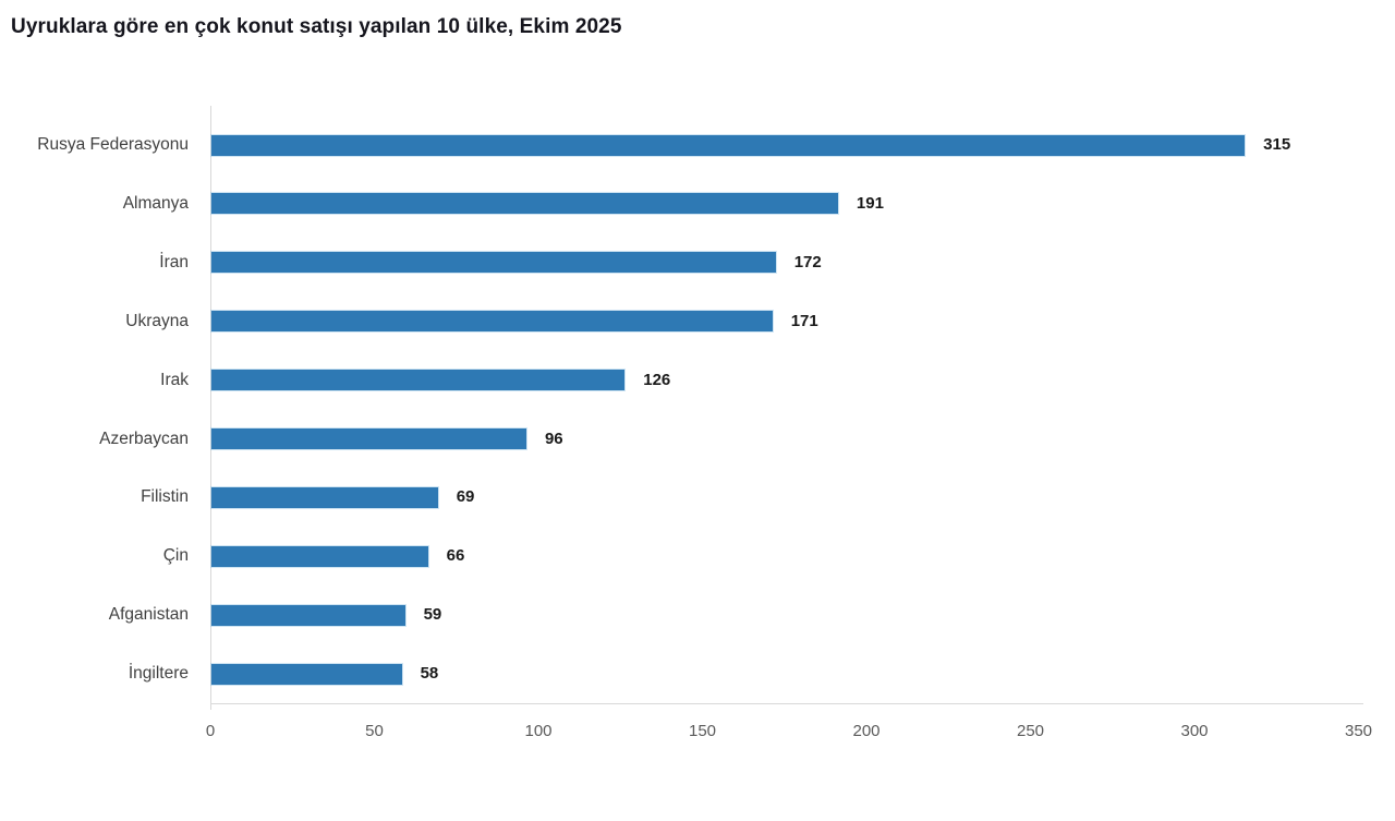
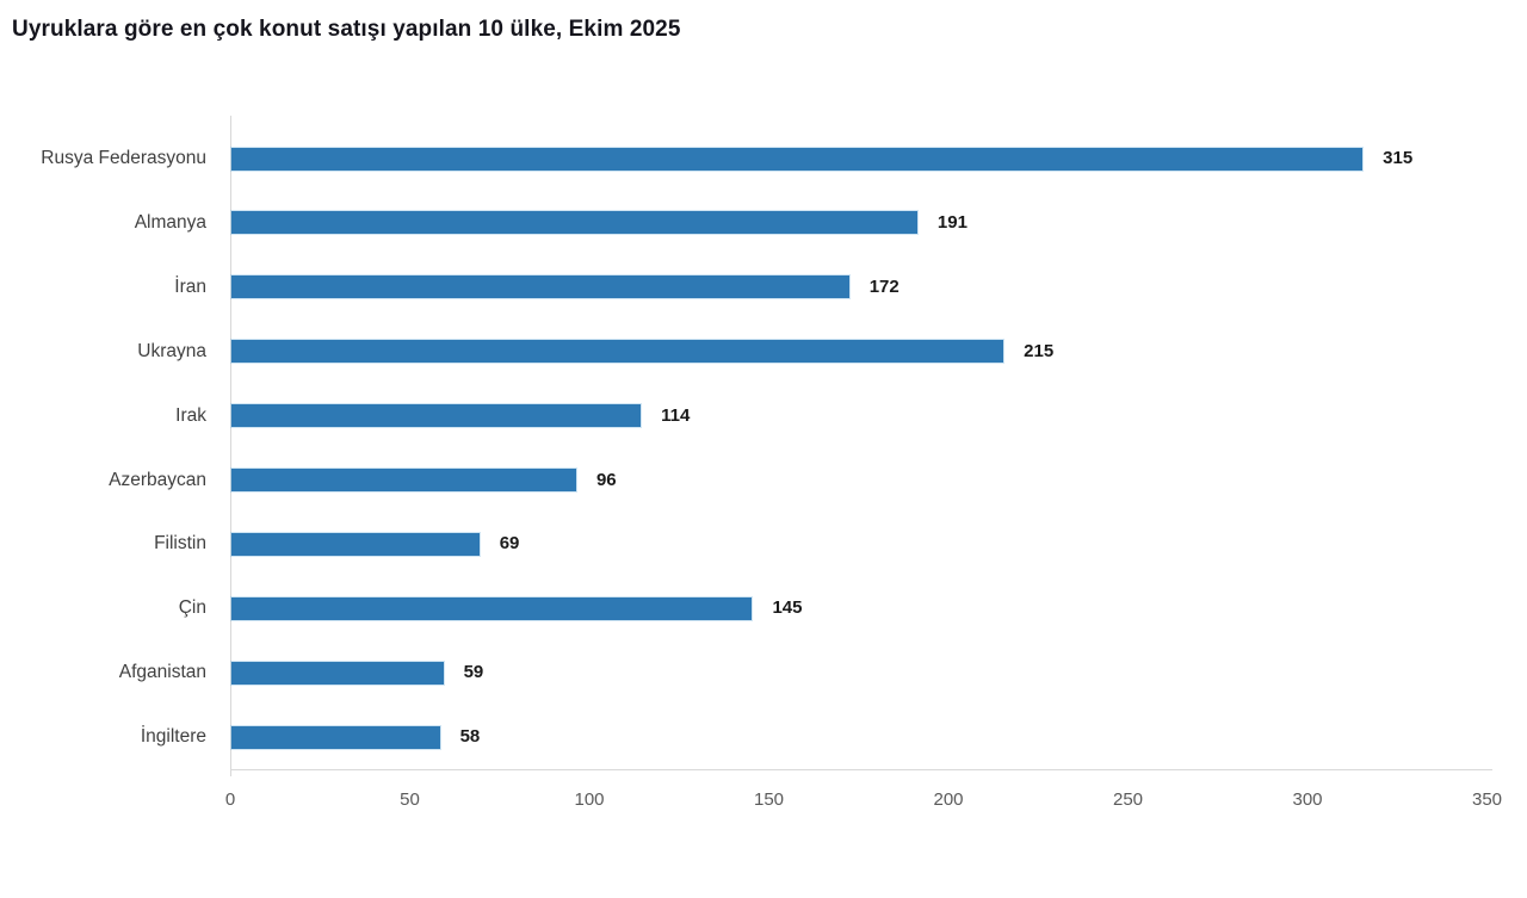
Ukrayna: 171 -> 215
Irak: 126 -> 114
Çin: 66 -> 145
